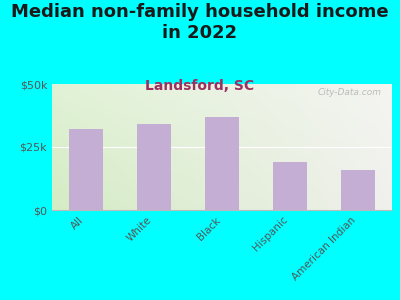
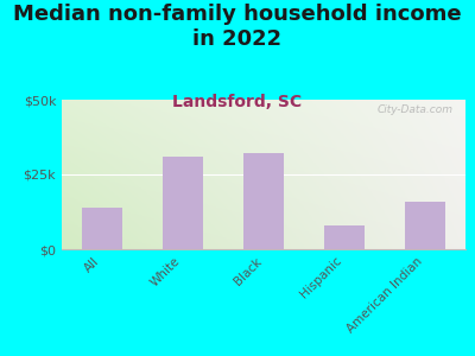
All: $32k -> $14k
White: $34k -> $31k
Black: $37k -> $32k
Hispanic: $19k -> $8k
